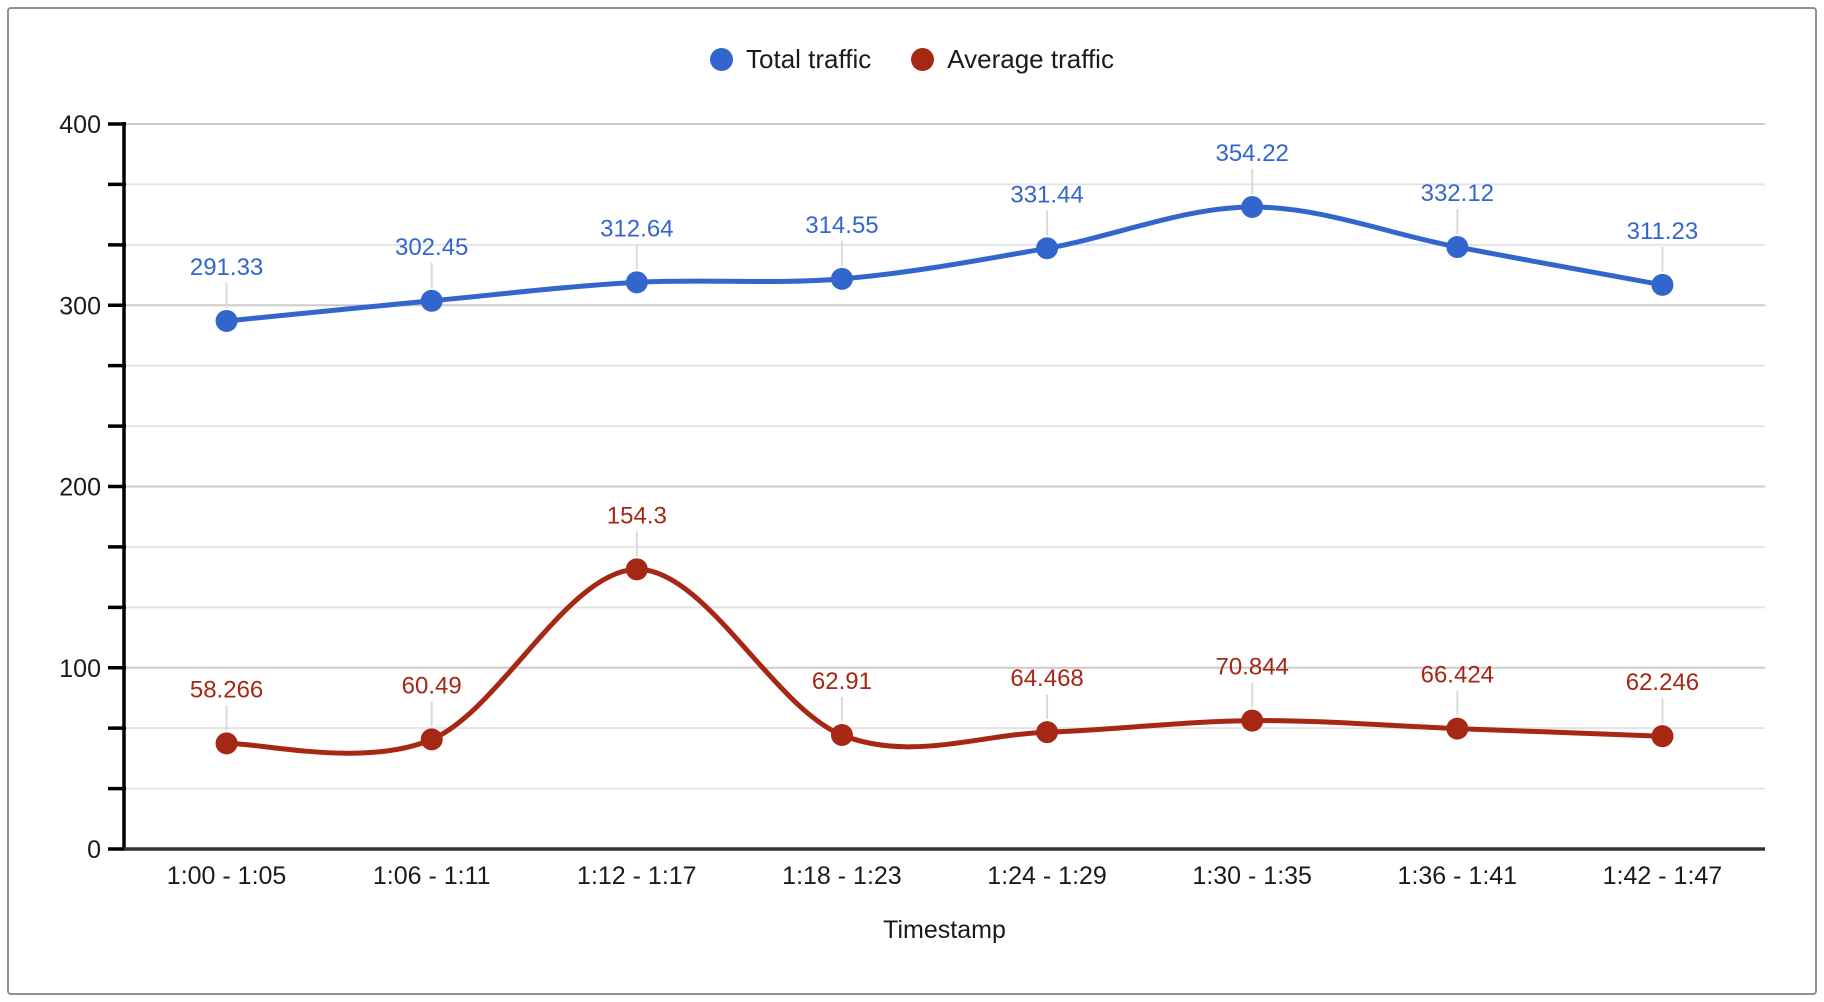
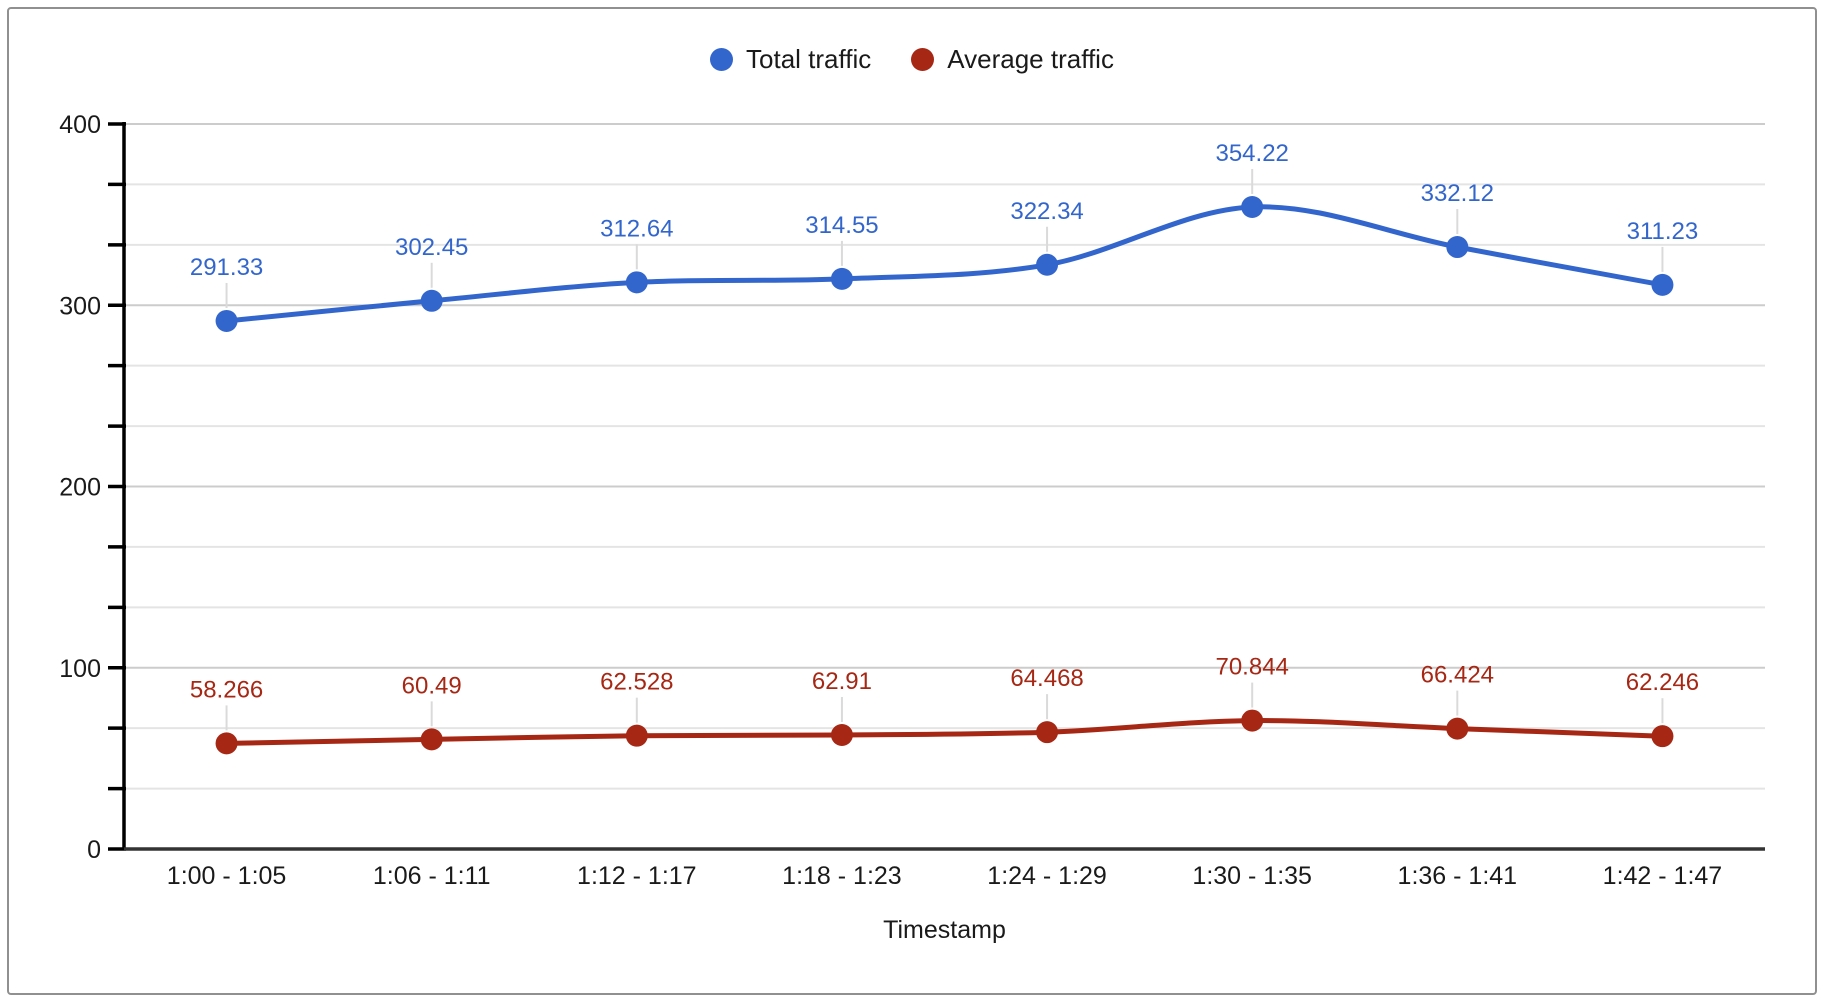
Average traffic/1:12 - 1:17: 154.3 -> 62.528
Total traffic/1:24 - 1:29: 331.44 -> 322.34
